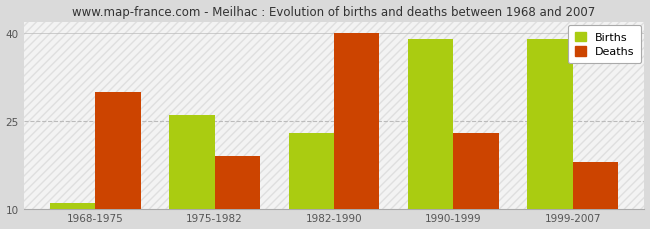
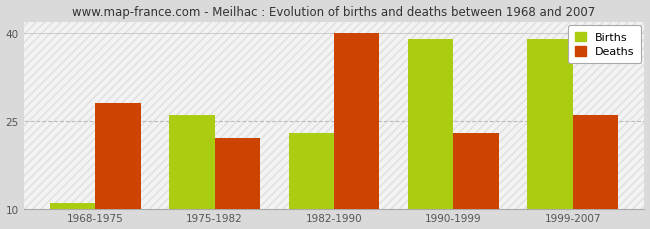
Deaths/1968-1975: 30 -> 28
Deaths/1975-1982: 19 -> 22
Deaths/1999-2007: 18 -> 26
